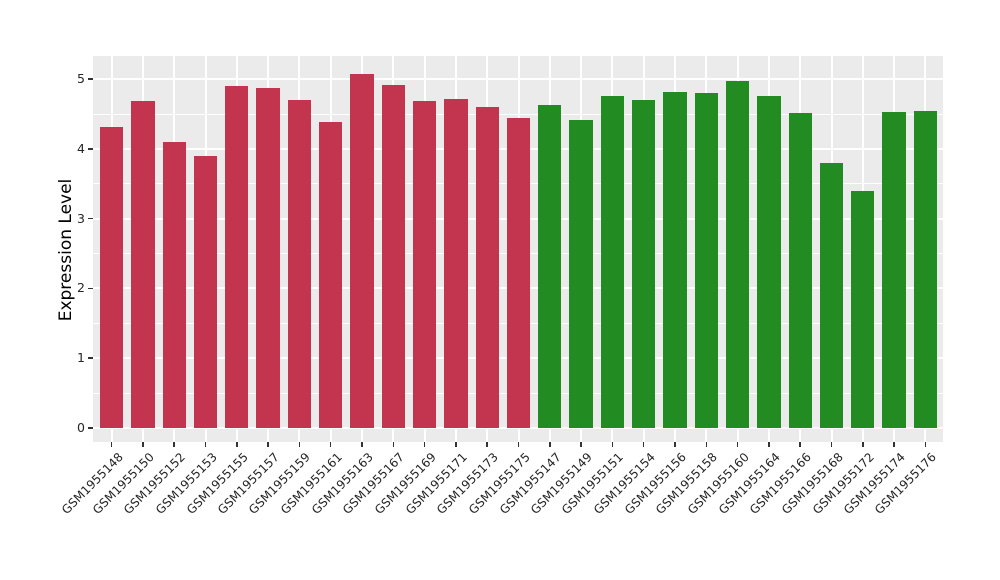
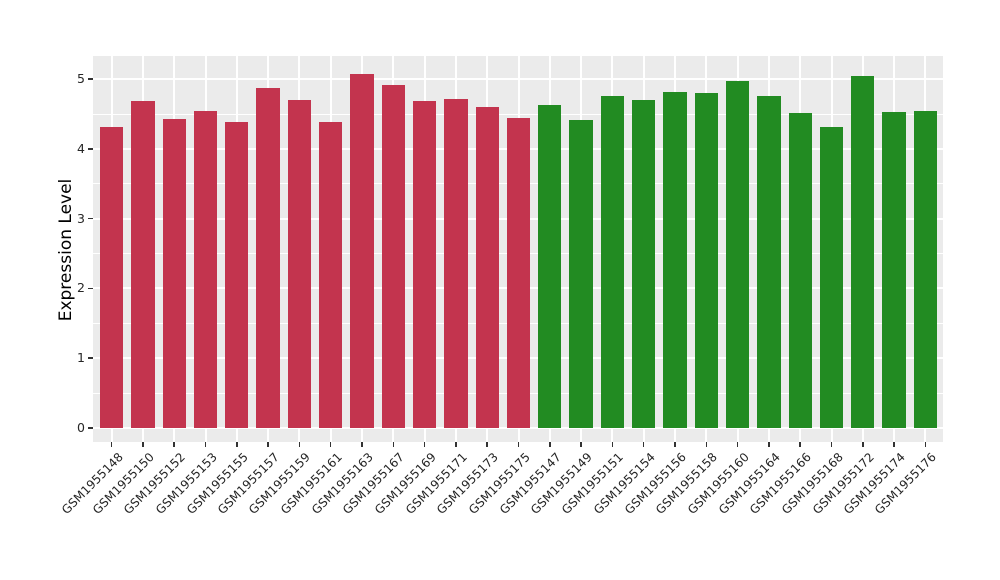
GSM1955152: 4.1 -> 4.4
GSM1955153: 3.9 -> 4.5
GSM1955155: 4.9 -> 4.4
GSM1955168: 3.8 -> 4.3
GSM1955172: 3.4 -> 5.0
